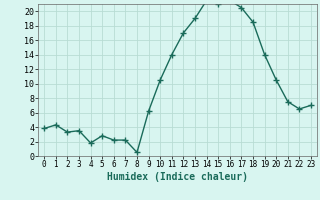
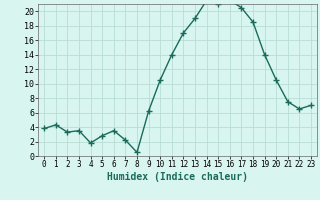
6: 2.2 -> 3.5
